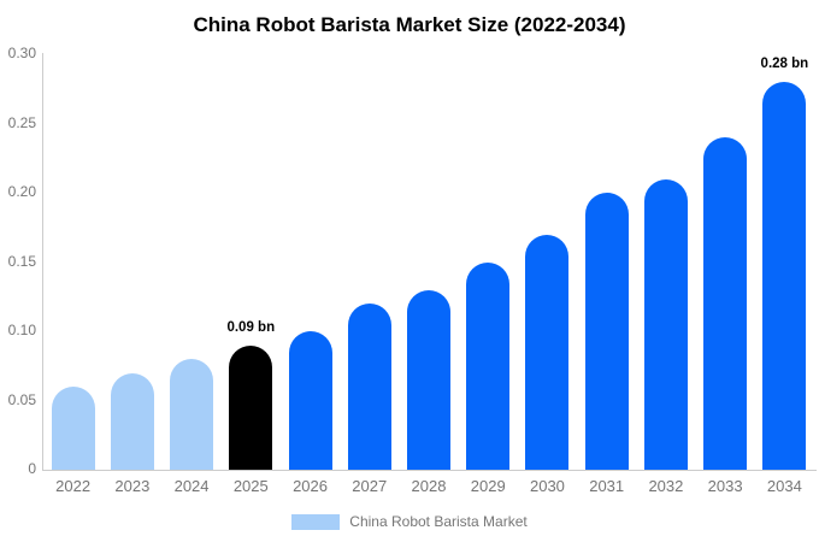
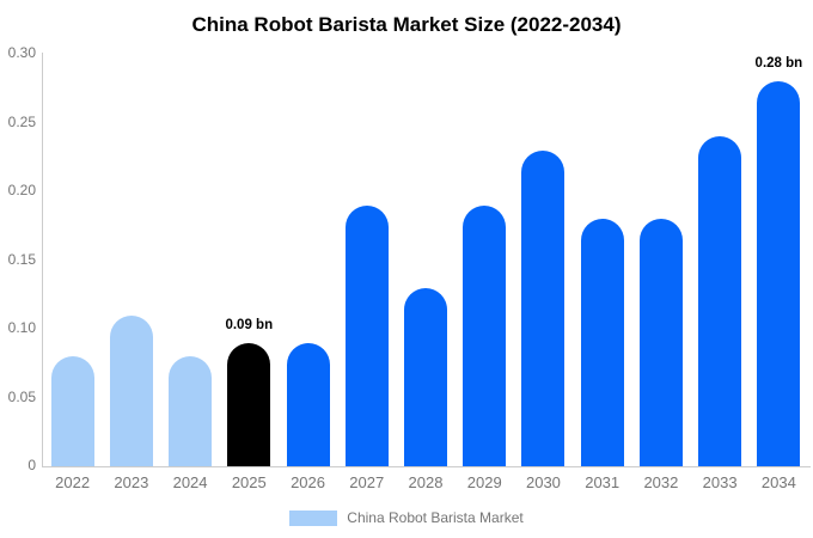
2022: 0.06 -> 0.08
2023: 0.07 -> 0.11
2026: 0.10 -> 0.09
2027: 0.12 -> 0.19
2029: 0.15 -> 0.19
2030: 0.17 -> 0.23
2031: 0.20 -> 0.18
2032: 0.21 -> 0.18
